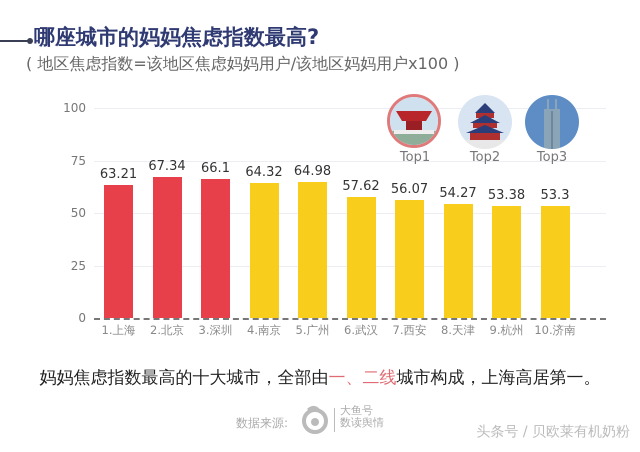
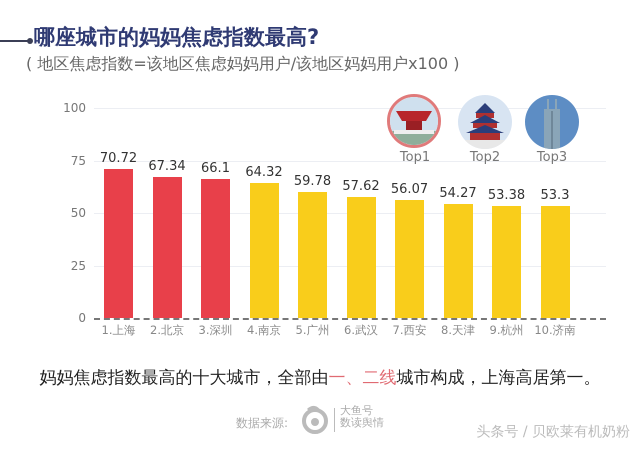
1.上海: 63.21 -> 70.72
5.广州: 64.98 -> 59.78
